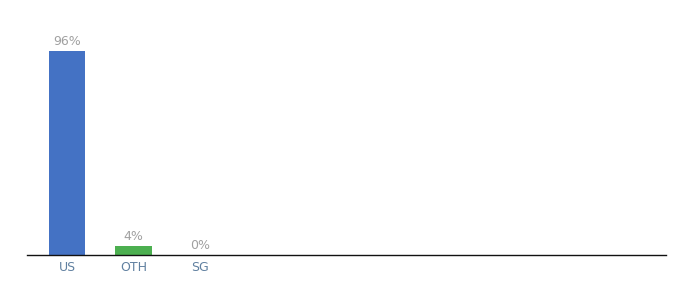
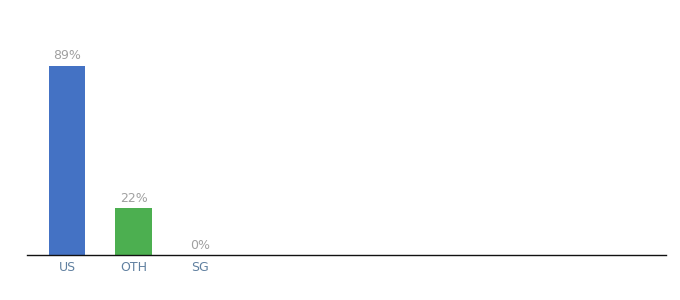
US: 96% -> 89%
OTH: 4% -> 22%
